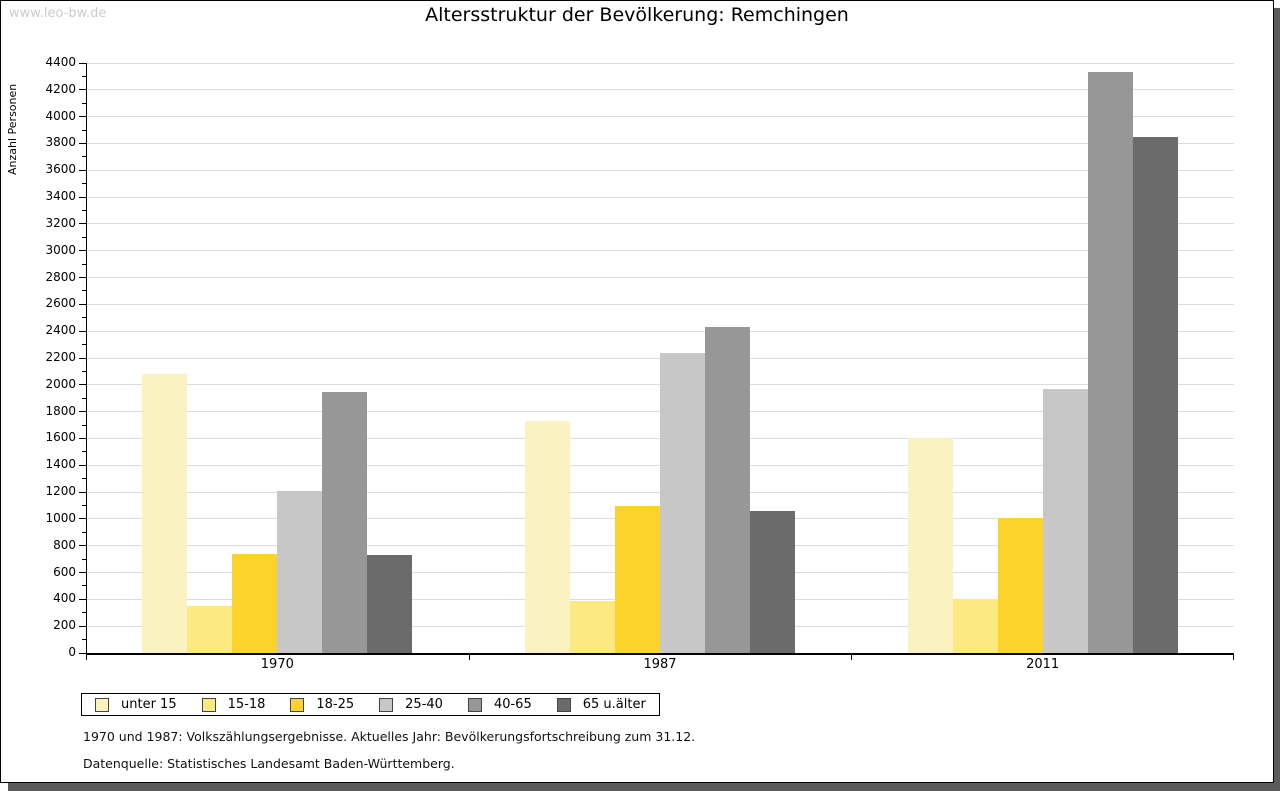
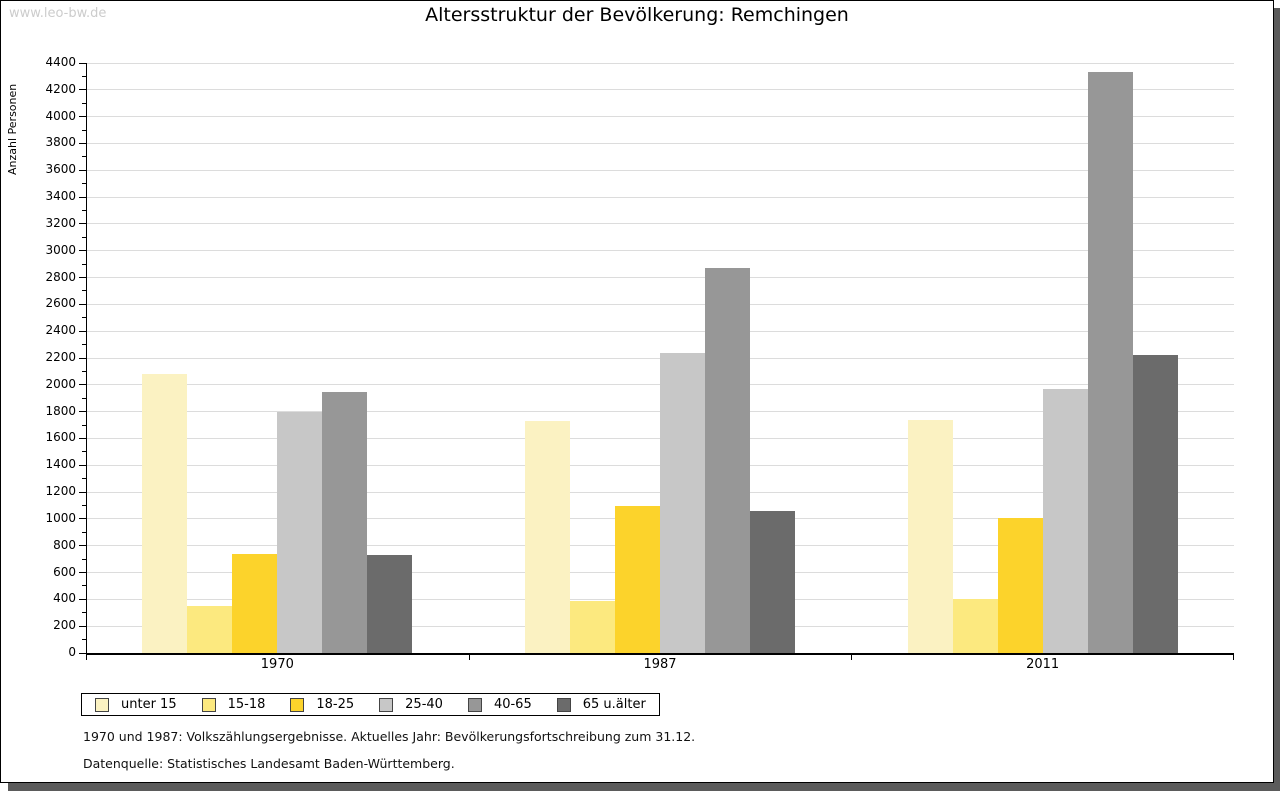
25-40/1970: 1210 -> 1800
40-65/1987: 2430 -> 2870
unter 15/2011: 1600 -> 1740
65 u.älter/2011: 3850 -> 2220
